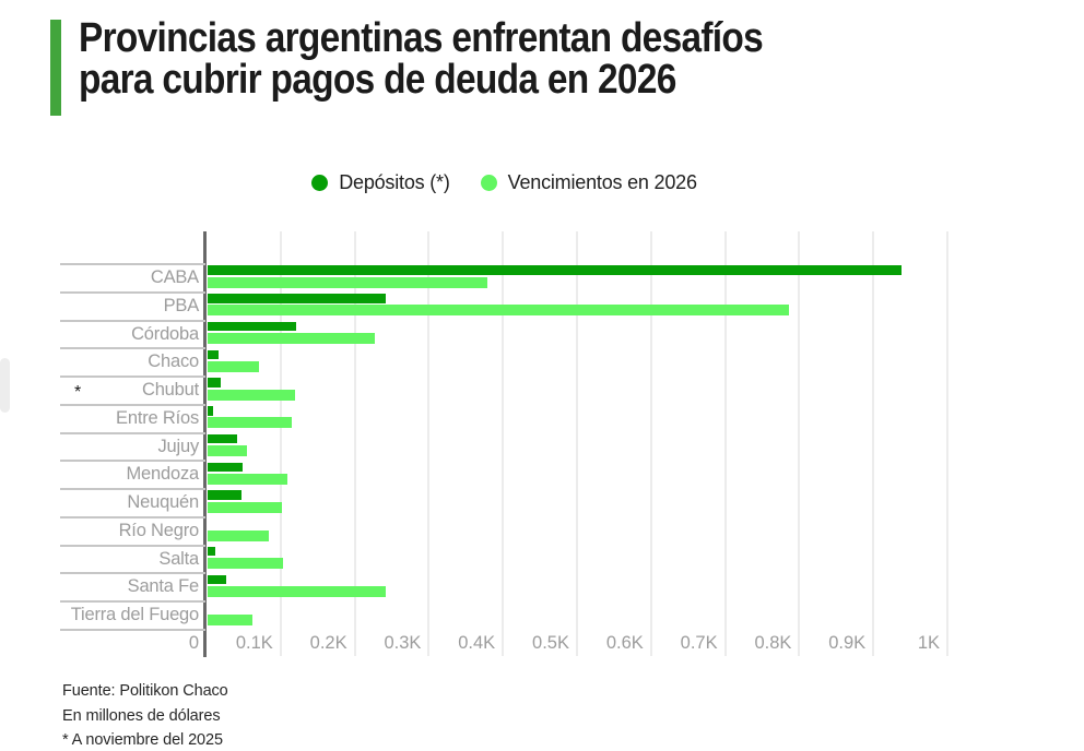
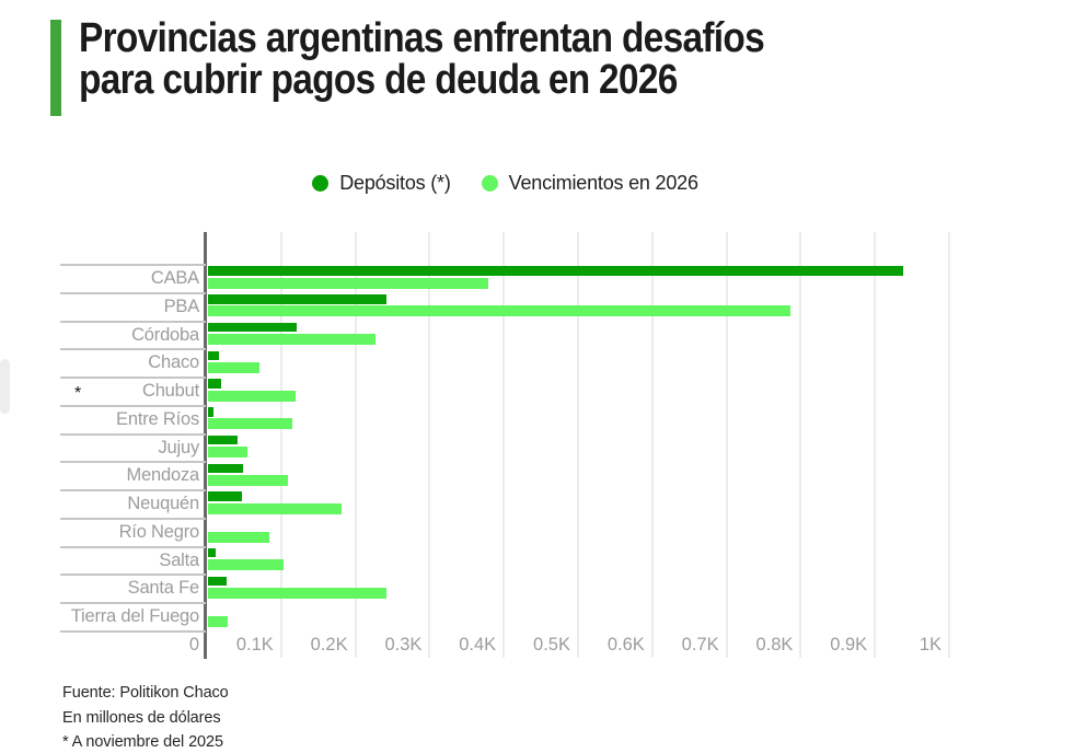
Vencimientos en 2026/Neuquén: 0.10K -> 0.18K
Vencimientos en 2026/Tierra del Fuego: 0.06K -> 0.03K
